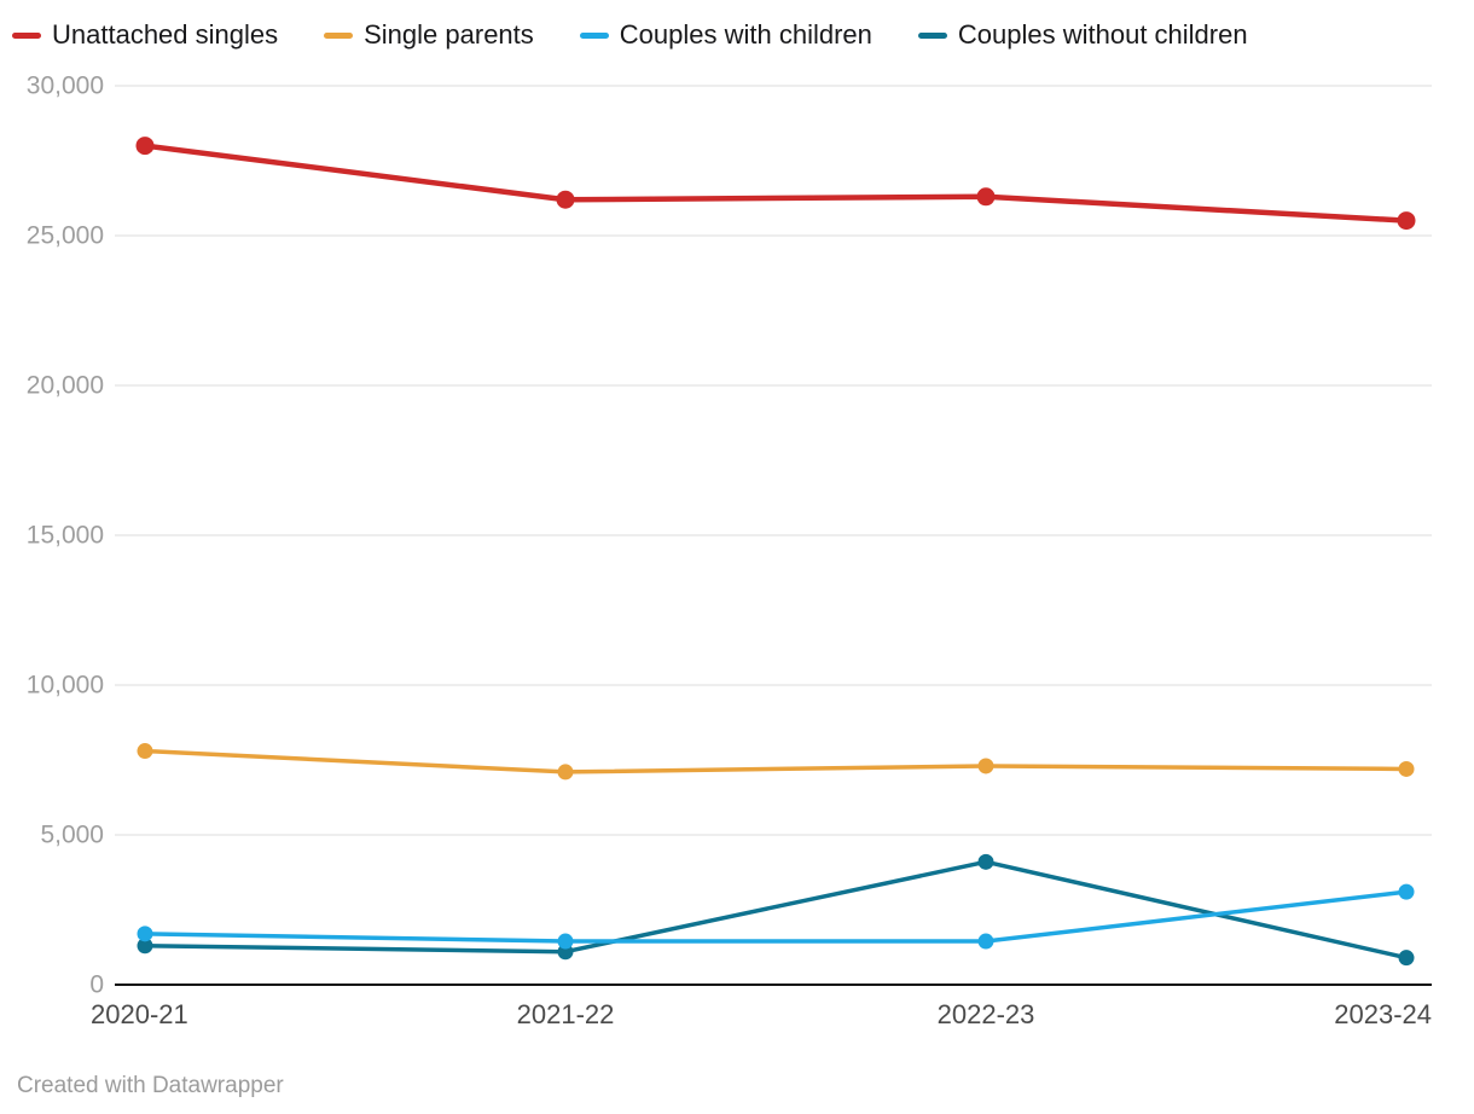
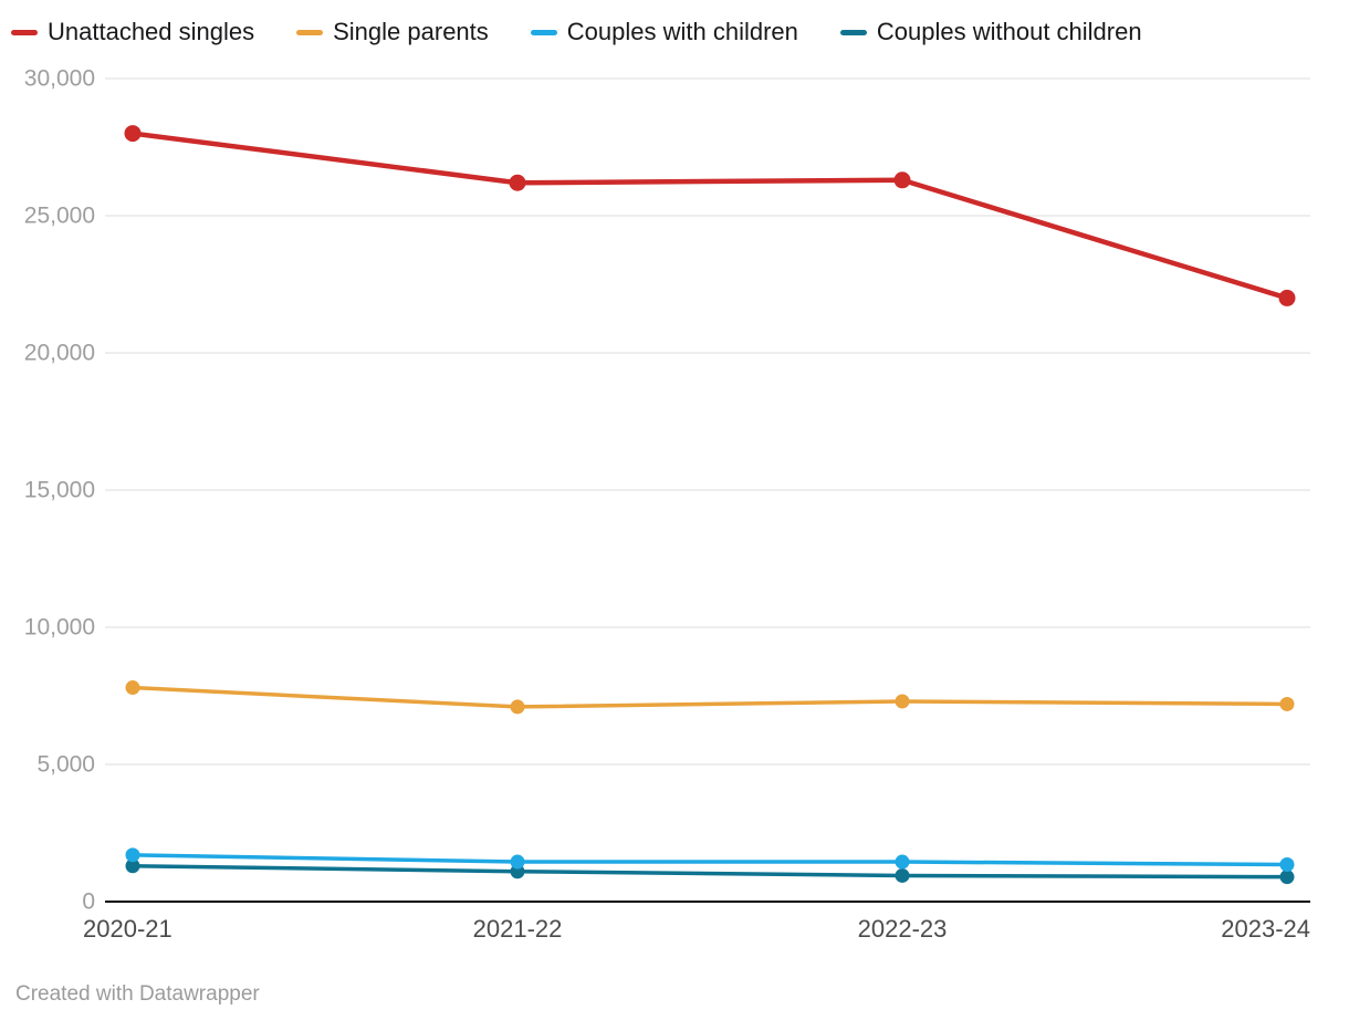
Couples without children/2022-23: 4100 -> 1000
Unattached singles/2023-24: 25500 -> 22000
Couples with children/2023-24: 3100 -> 1400
